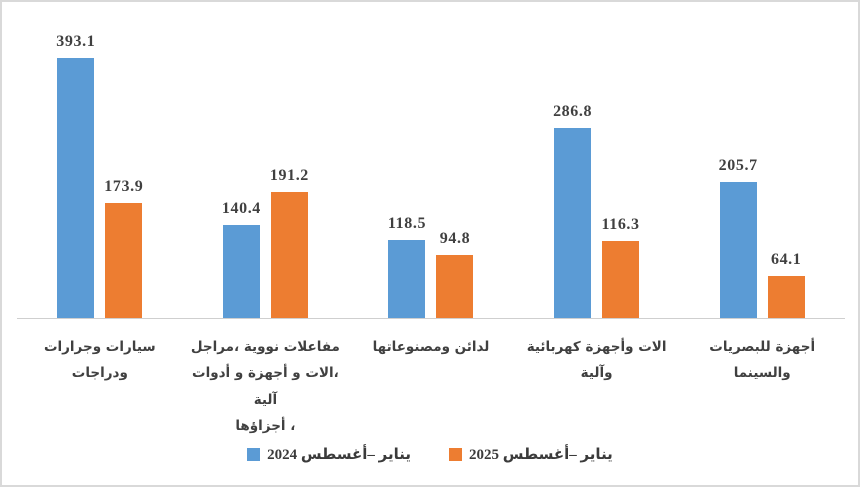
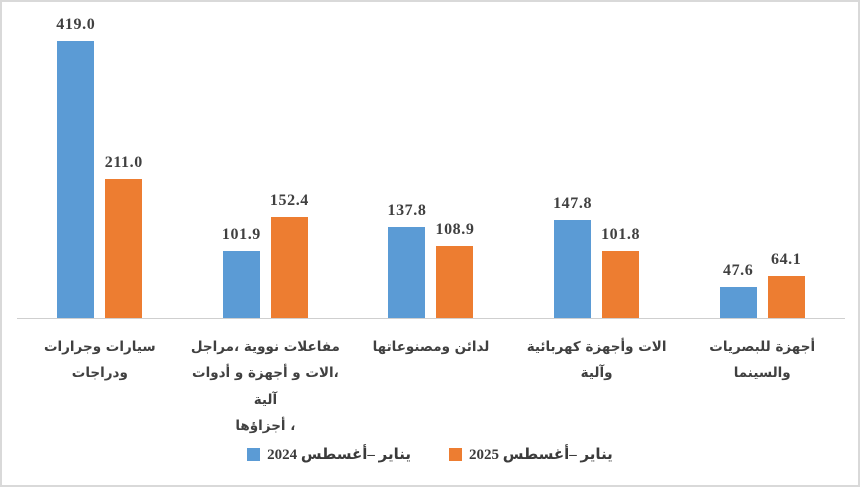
يناير –أغسطس 2024/سيارات وجرارات ودراجات: 393.1 -> 419.0
يناير –أغسطس 2025/سيارات وجرارات ودراجات: 173.9 -> 211.0
يناير –أغسطس 2024/مفاعلات نووية ،مراجل ،الات و أجهزة و أدوات آلية ، أجزاؤها: 140.4 -> 101.9
يناير –أغسطس 2025/مفاعلات نووية ،مراجل ،الات و أجهزة و أدوات آلية ، أجزاؤها: 191.2 -> 152.4
يناير –أغسطس 2024/لدائن ومصنوعاتها: 118.5 -> 137.8
يناير –أغسطس 2025/لدائن ومصنوعاتها: 94.8 -> 108.9
يناير –أغسطس 2024/الات وأجهزة كهربائية وآلية: 286.8 -> 147.8
يناير –أغسطس 2025/الات وأجهزة كهربائية وآلية: 116.3 -> 101.8
يناير –أغسطس 2024/أجهزة للبصريات والسينما: 205.7 -> 47.6
